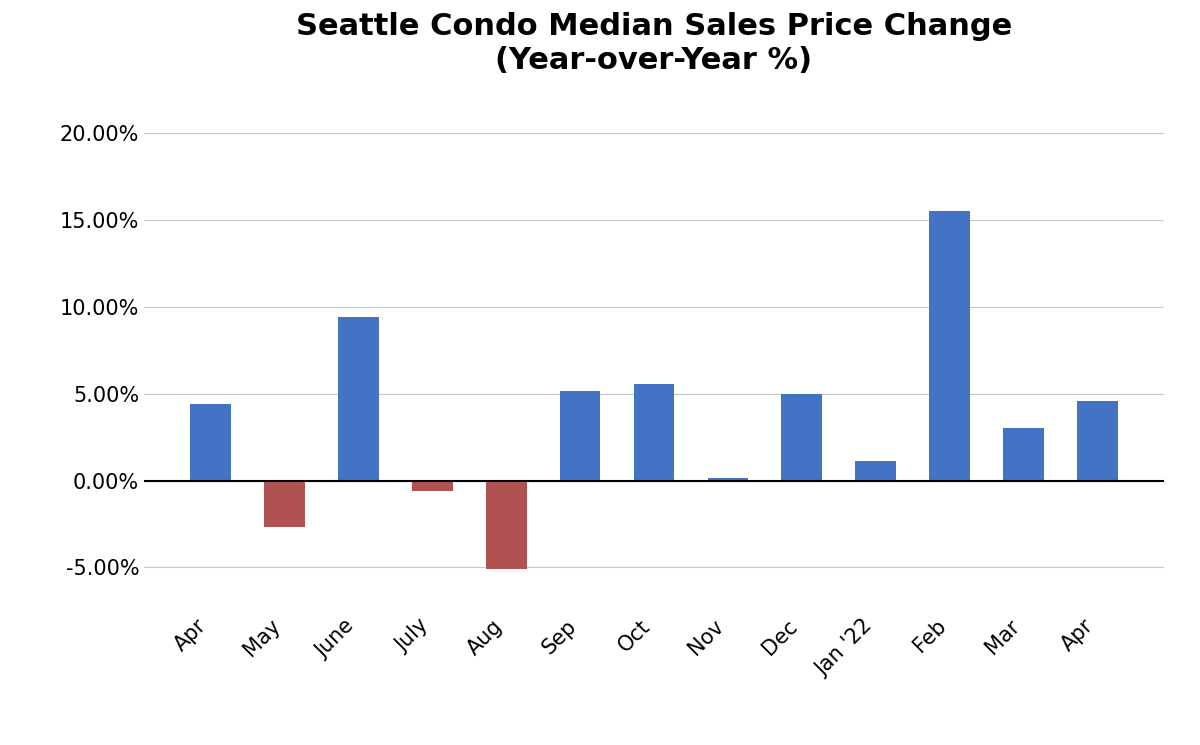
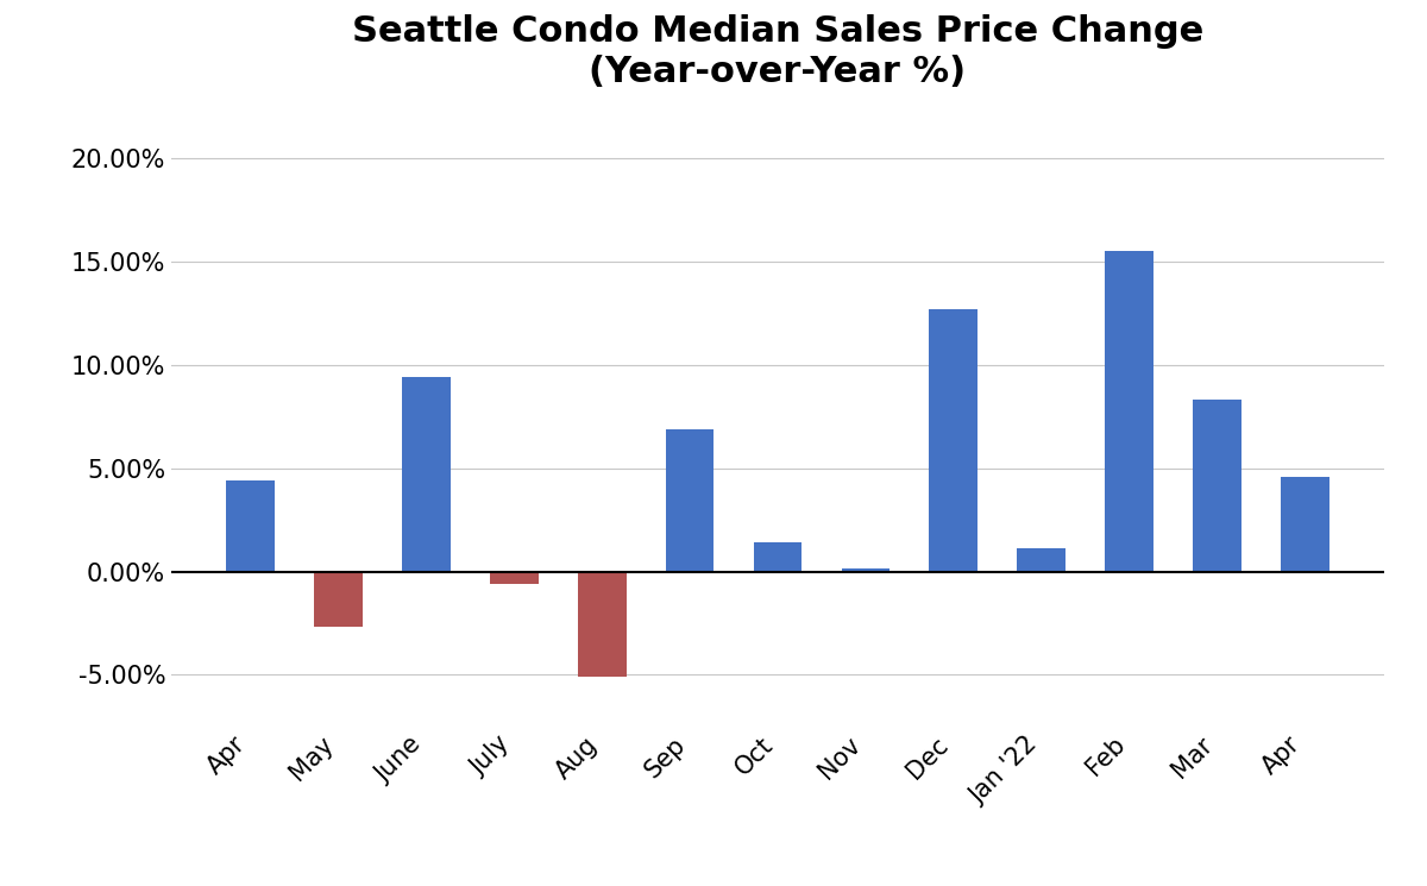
Sep: 5.2% -> 6.9%
Oct: 5.5% -> 1.4%
Dec: 5.0% -> 12.7%
Mar: 3.0% -> 8.3%
